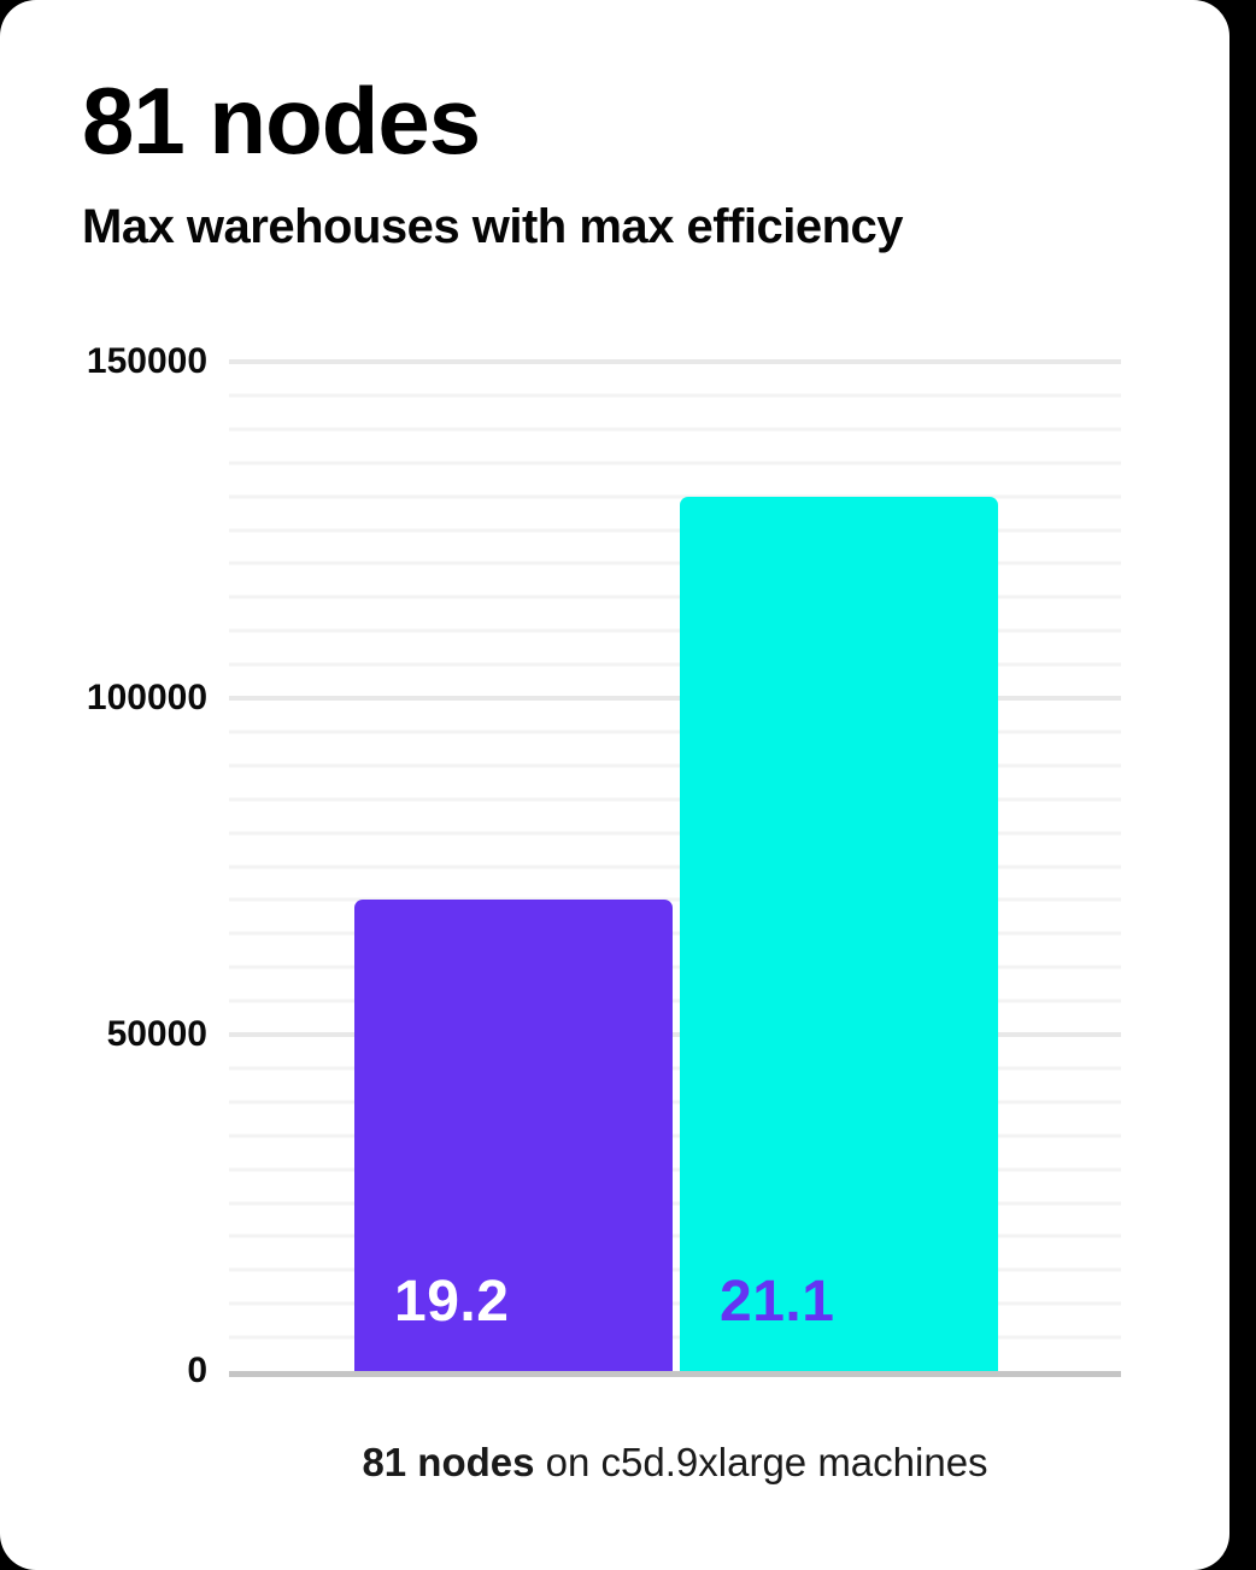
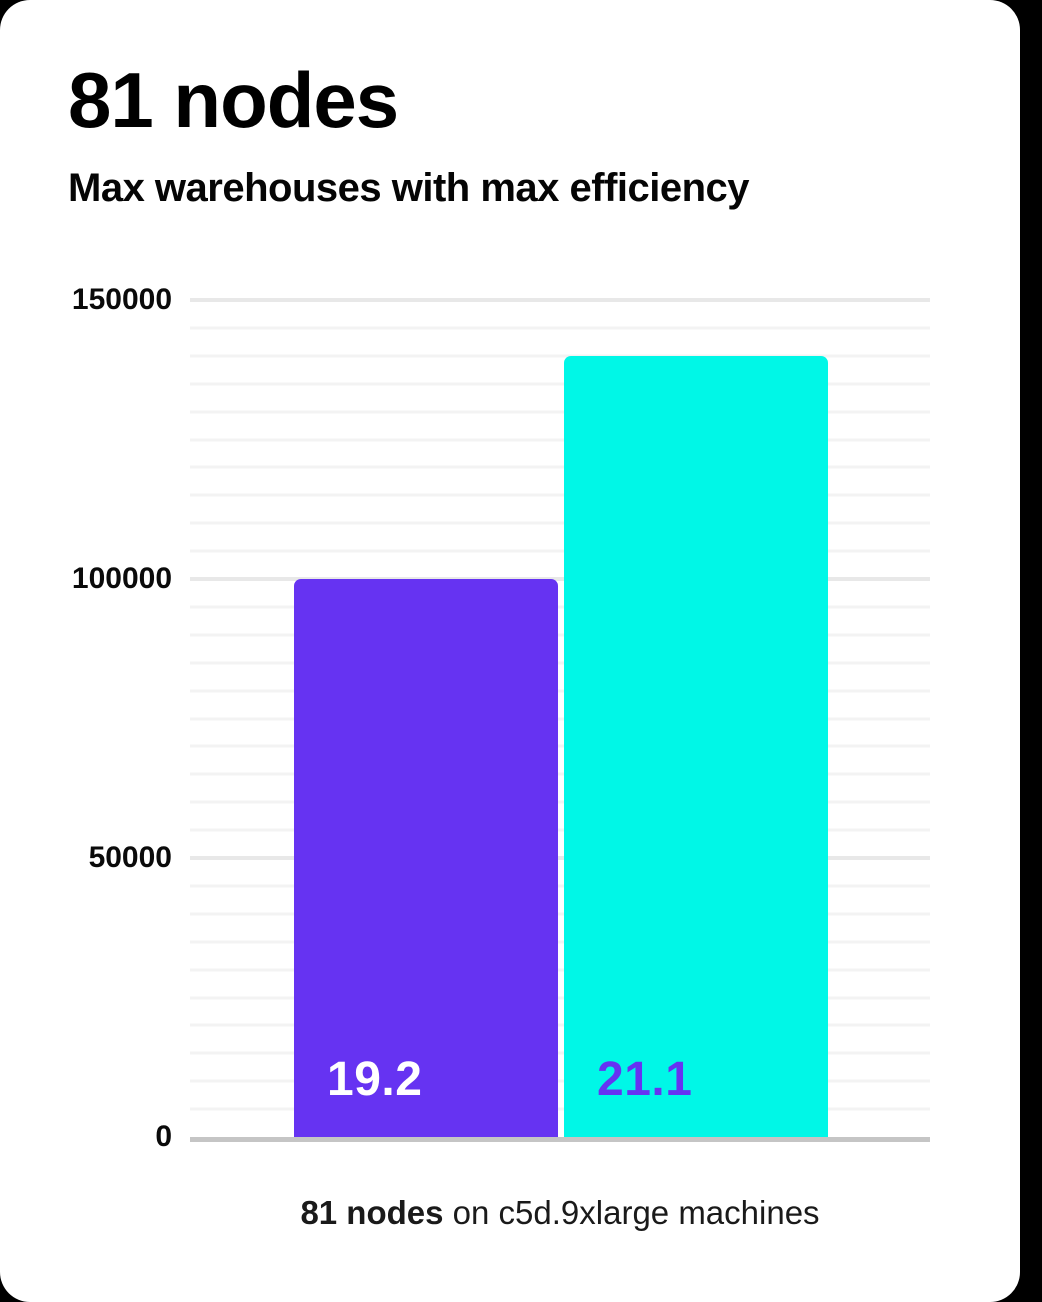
19.2: 70000 -> 100000
21.1: 130000 -> 140000
